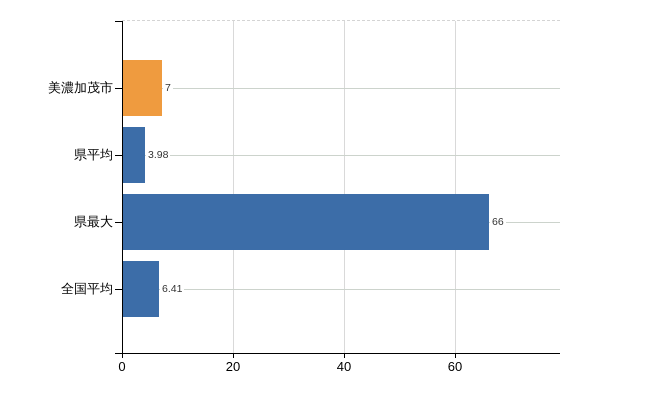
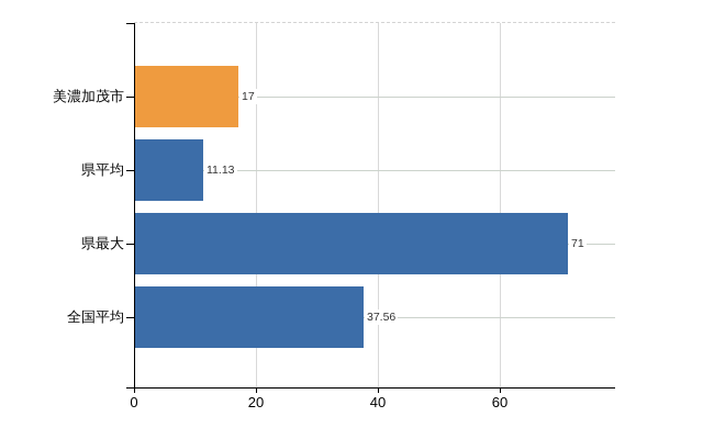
美濃加茂市: 7 -> 17
県平均: 3.98 -> 11.13
県最大: 66 -> 71
全国平均: 6.41 -> 37.56
